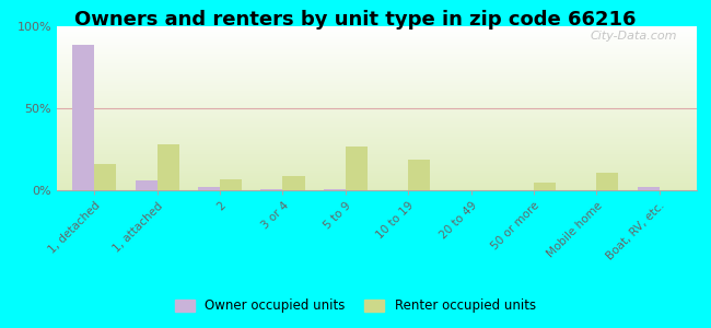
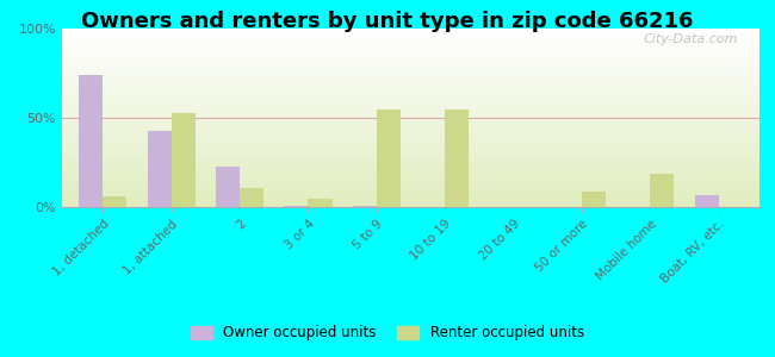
Owner occupied units/1, detached: 89% -> 74%
Renter occupied units/1, detached: 16% -> 6%
Owner occupied units/1, attached: 6% -> 43%
Renter occupied units/1, attached: 28% -> 53%
Owner occupied units/2: 2% -> 23%
Renter occupied units/2: 7% -> 11%
Renter occupied units/3 or 4: 9% -> 5%
Renter occupied units/5 to 9: 27% -> 55%
Renter occupied units/10 to 19: 19% -> 55%
Renter occupied units/50 or more: 5% -> 9%
Renter occupied units/Mobile home: 11% -> 19%
Owner occupied units/Boat, RV, etc.: 2% -> 7%
